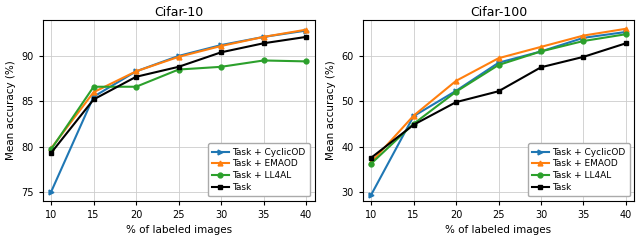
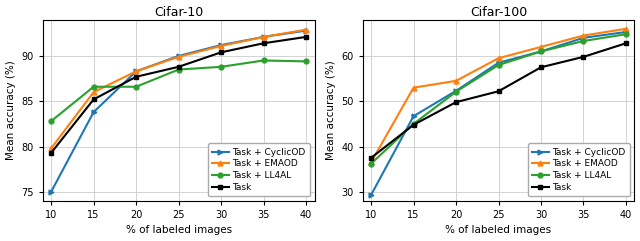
Cifar-10/Task + LL4AL/10: 79.7 -> 82.8
Cifar-10/Task + CyclicOD/15: 85.5 -> 83.8
Cifar-100/Task + EMAOD/15: 46.8 -> 53.0
